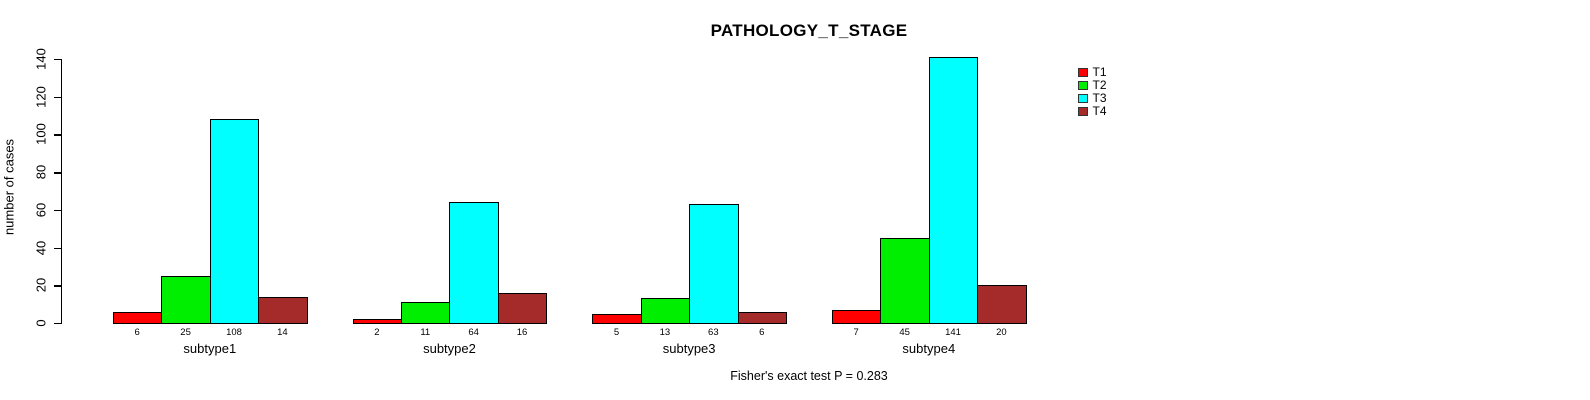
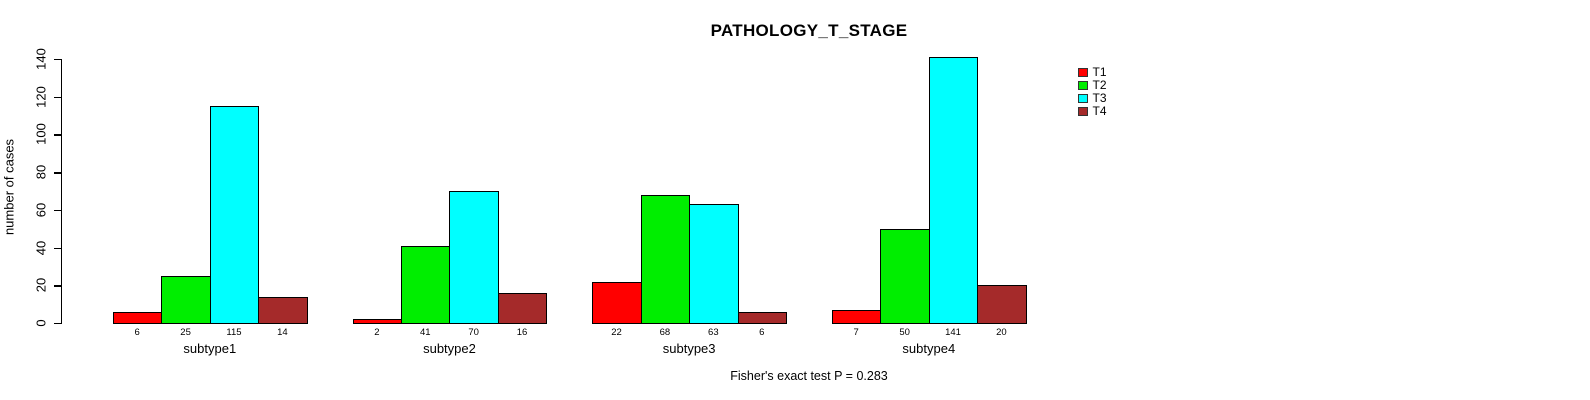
T3/subtype1: 108 -> 115
T2/subtype2: 11 -> 41
T3/subtype2: 64 -> 70
T1/subtype3: 5 -> 22
T2/subtype3: 13 -> 68
T2/subtype4: 45 -> 50
